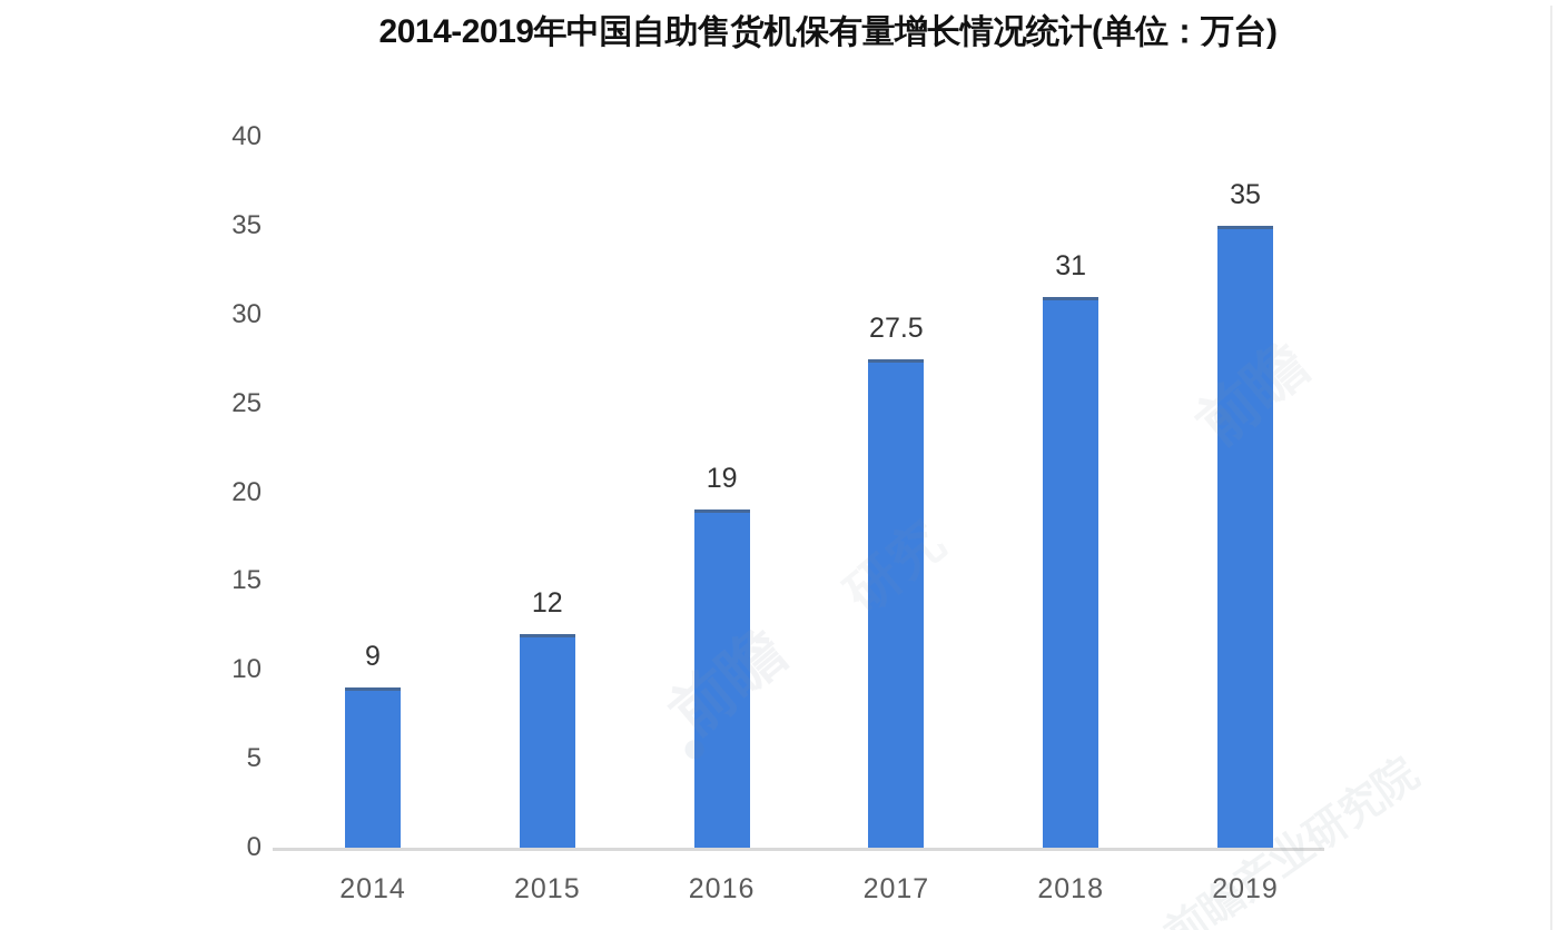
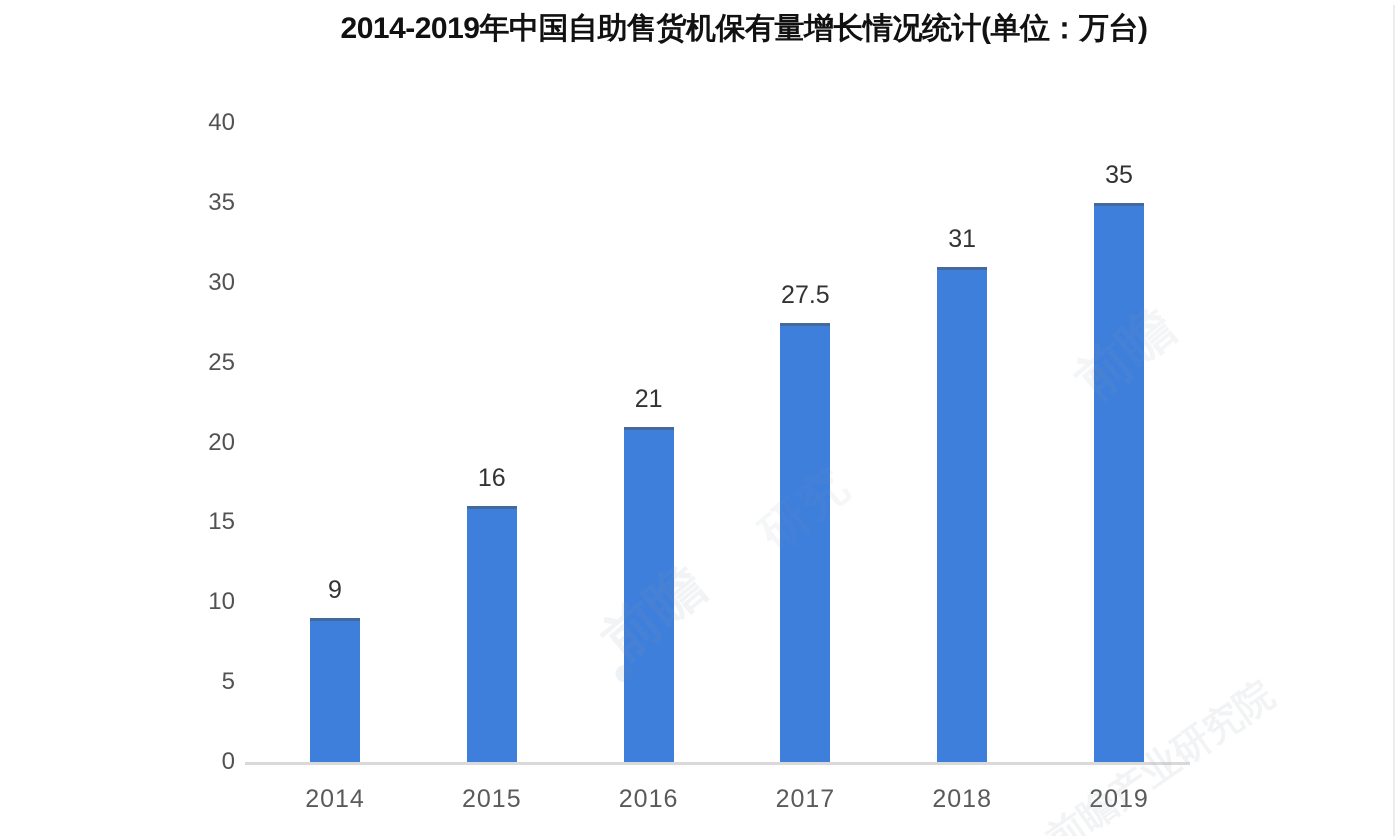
2015: 12 -> 16
2016: 19 -> 21
